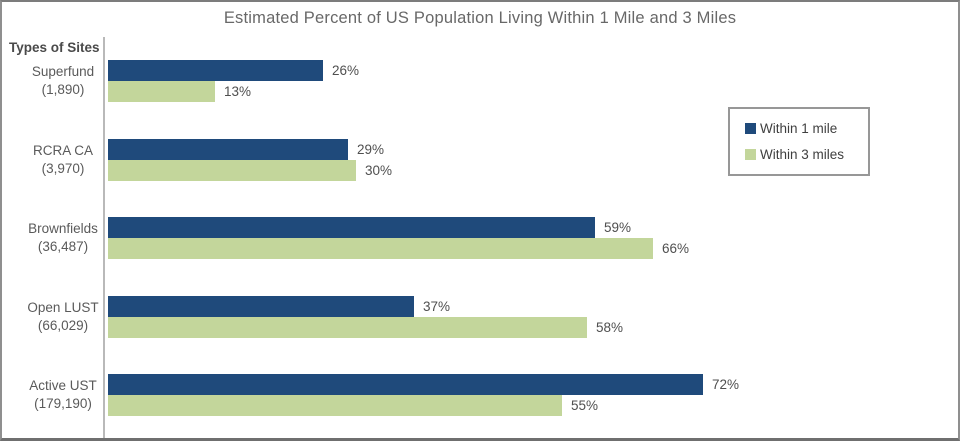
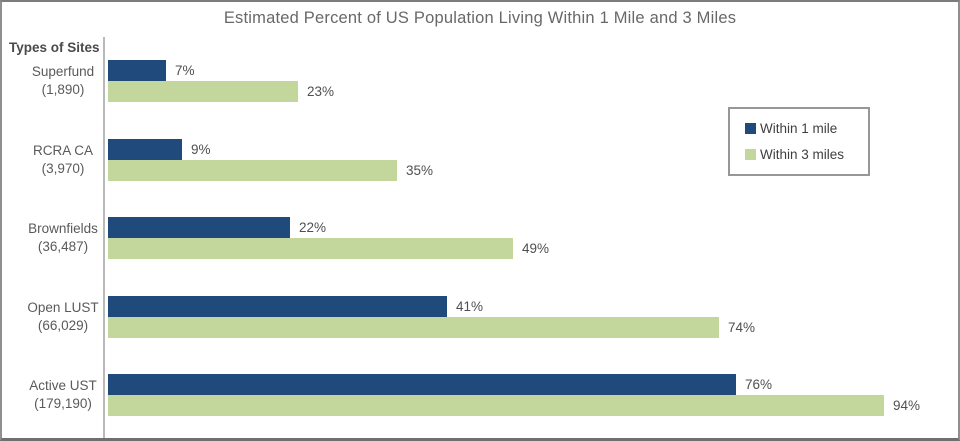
Within 1 mile/Superfund: 26% -> 7%
Within 3 miles/Superfund: 13% -> 23%
Within 1 mile/RCRA CA: 29% -> 9%
Within 3 miles/RCRA CA: 30% -> 35%
Within 1 mile/Brownfields: 59% -> 22%
Within 3 miles/Brownfields: 66% -> 49%
Within 1 mile/Open LUST: 37% -> 41%
Within 3 miles/Open LUST: 58% -> 74%
Within 1 mile/Active UST: 72% -> 76%
Within 3 miles/Active UST: 55% -> 94%
